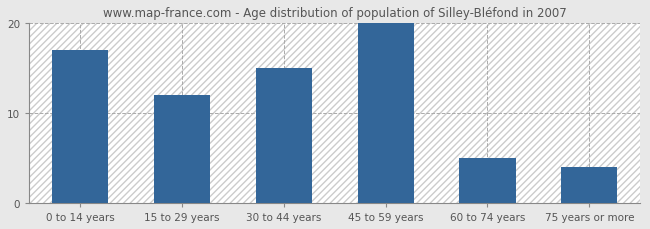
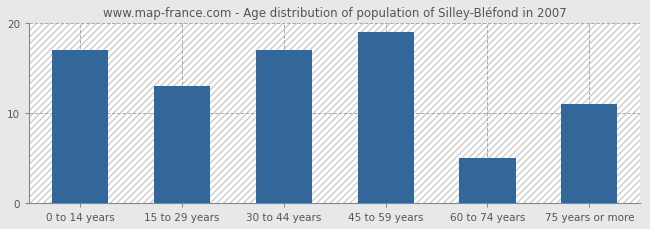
15 to 29 years: 12 -> 13
30 to 44 years: 15 -> 17
45 to 59 years: 20 -> 19
75 years or more: 4 -> 11
